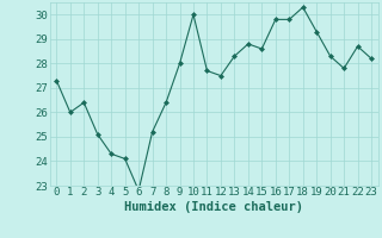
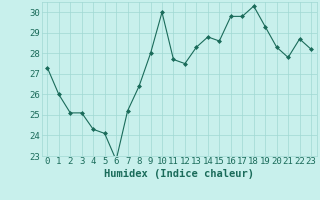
2: 26.4 -> 25.1
